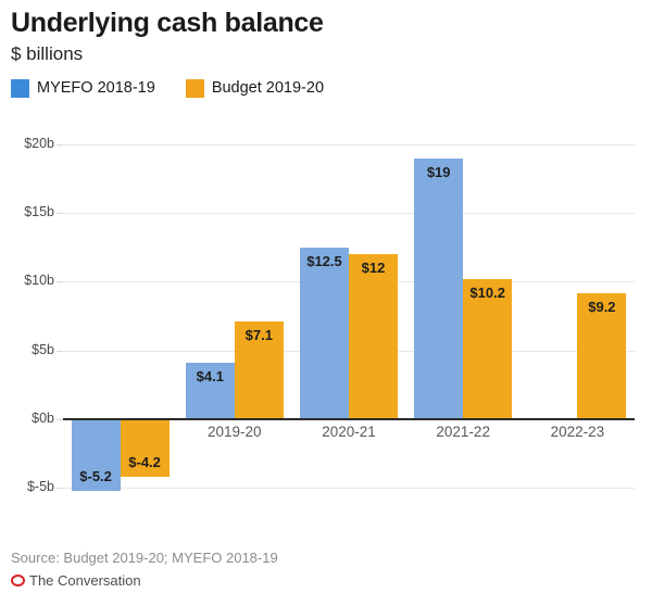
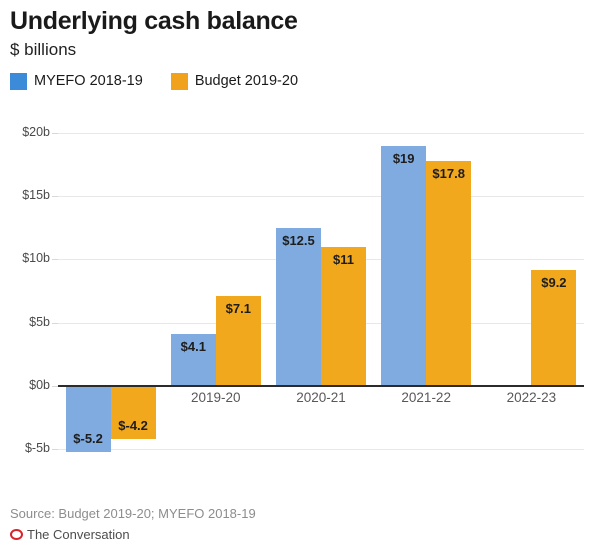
Budget 2019-20/2020-21: $12 -> $11
Budget 2019-20/2021-22: $10.2 -> $17.8
